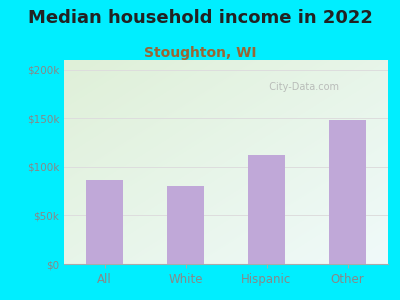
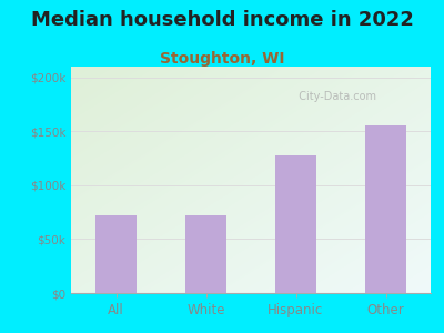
All: $86k -> $72k
White: $80k -> $72k
Hispanic: $112k -> $128k
Other: $148k -> $155k
